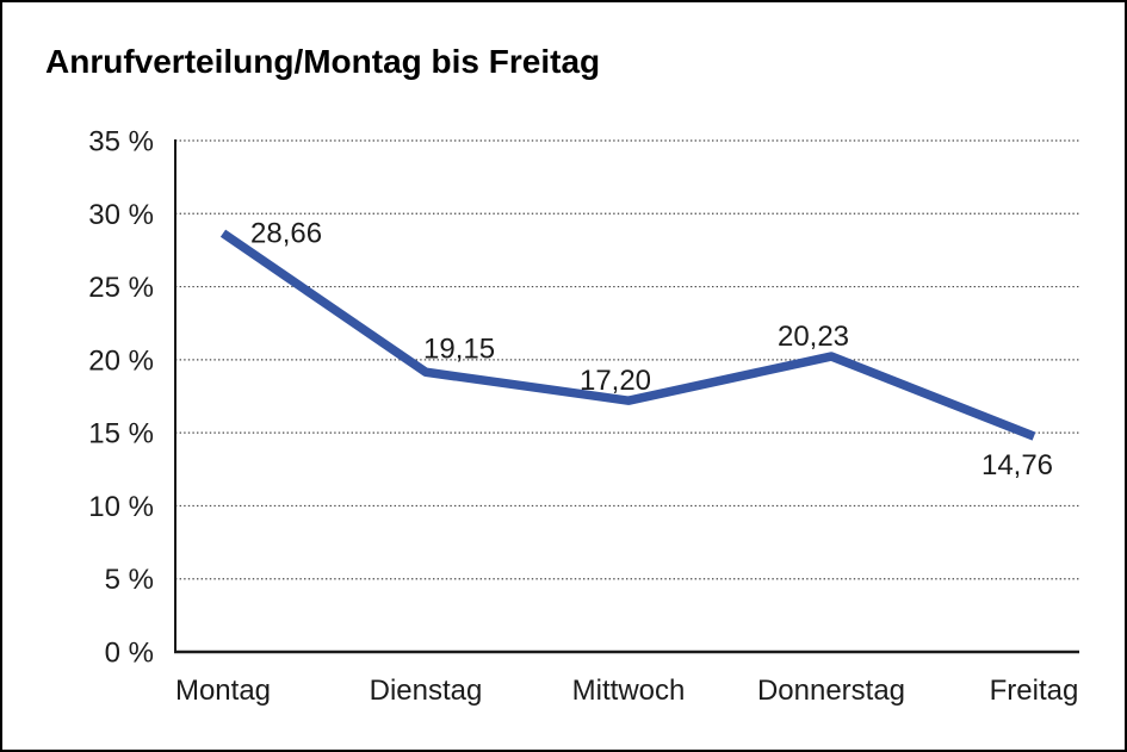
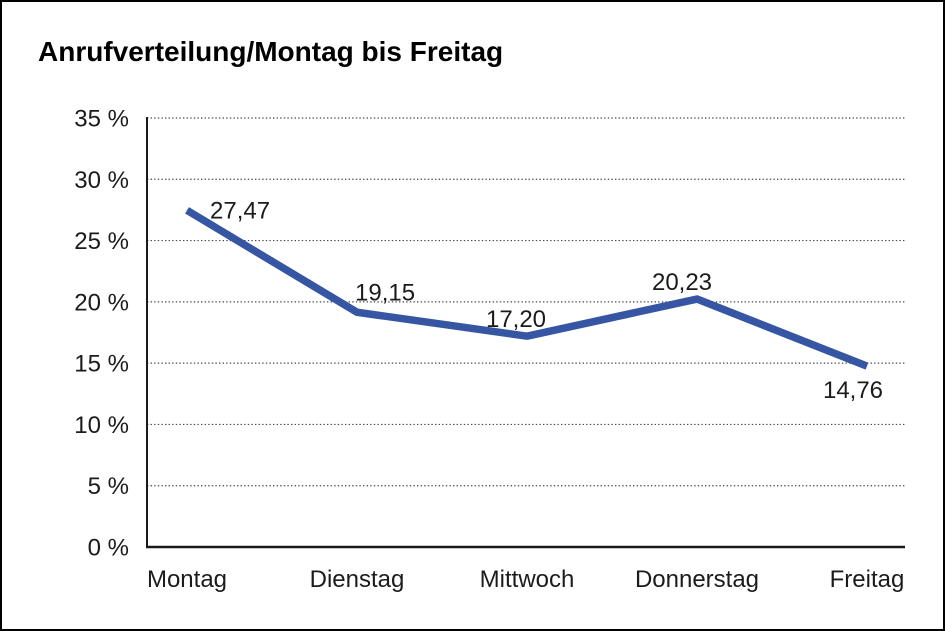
Montag: 28,66 -> 27,47
